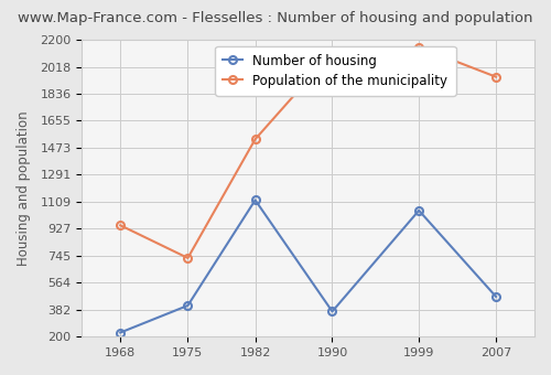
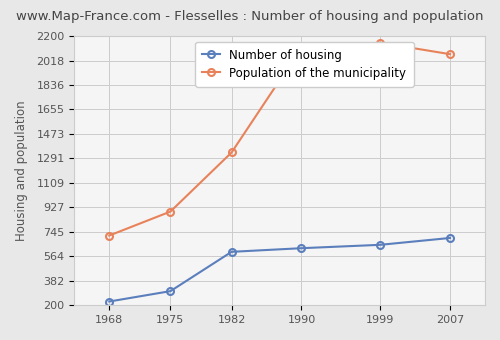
Population of the municipality/1968: 950 -> 720
Number of housing/1975: 410 -> 300
Population of the municipality/1975: 730 -> 900
Number of housing/1982: 1120 -> 600
Population of the municipality/1982: 1530 -> 1340
Number of housing/1990: 370 -> 620
Number of housing/1999: 1050 -> 650
Number of housing/2007: 470 -> 700
Population of the municipality/2007: 1950 -> 2060
